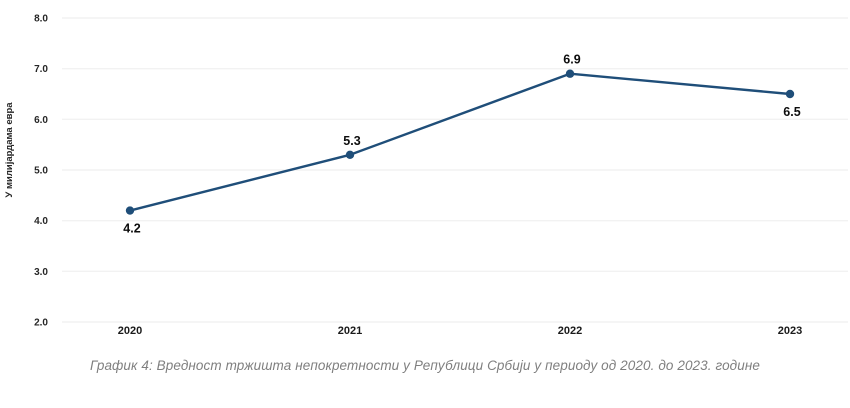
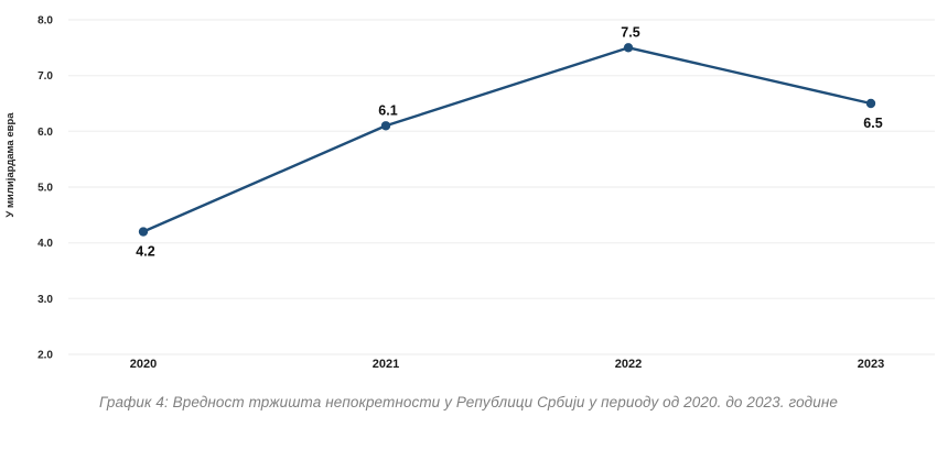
2021: 5.3 -> 6.1
2022: 6.9 -> 7.5
